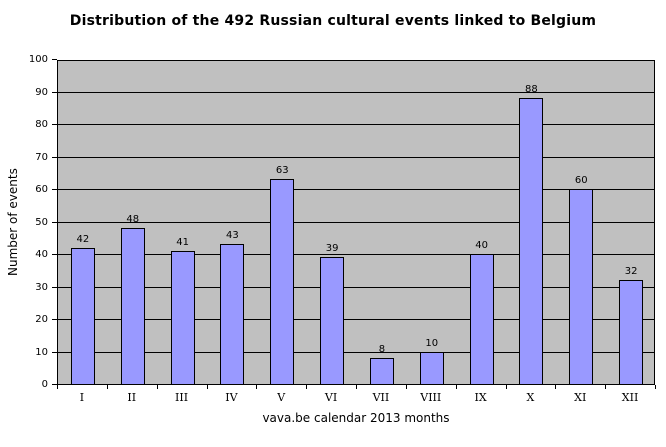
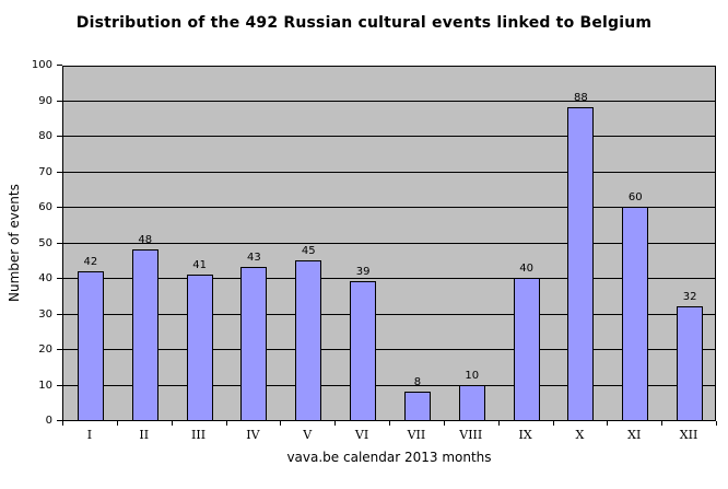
V: 63 -> 45
